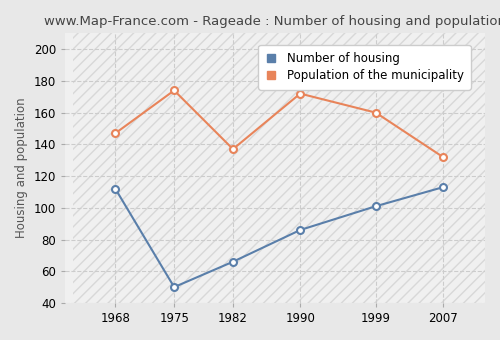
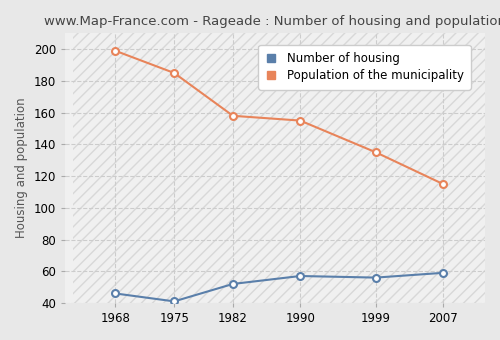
Number of housing/1968: 112 -> 46
Population of the municipality/1968: 147 -> 199
Number of housing/1975: 50 -> 41
Population of the municipality/1975: 174 -> 185
Number of housing/1982: 66 -> 52
Population of the municipality/1982: 137 -> 158
Number of housing/1990: 86 -> 57
Population of the municipality/1990: 172 -> 155
Number of housing/1999: 101 -> 56
Population of the municipality/1999: 160 -> 135
Number of housing/2007: 113 -> 59
Population of the municipality/2007: 132 -> 115
